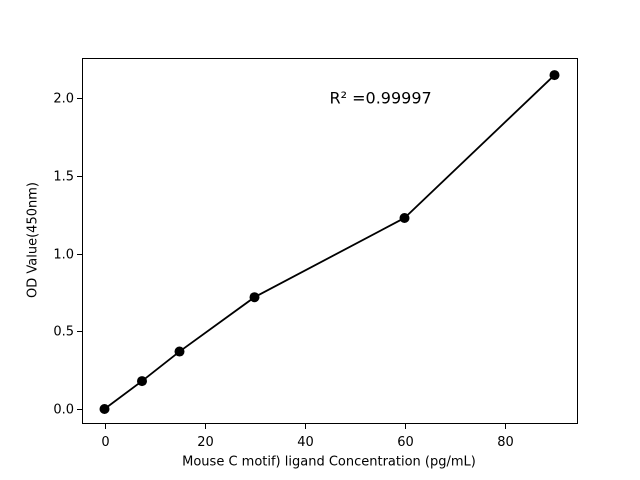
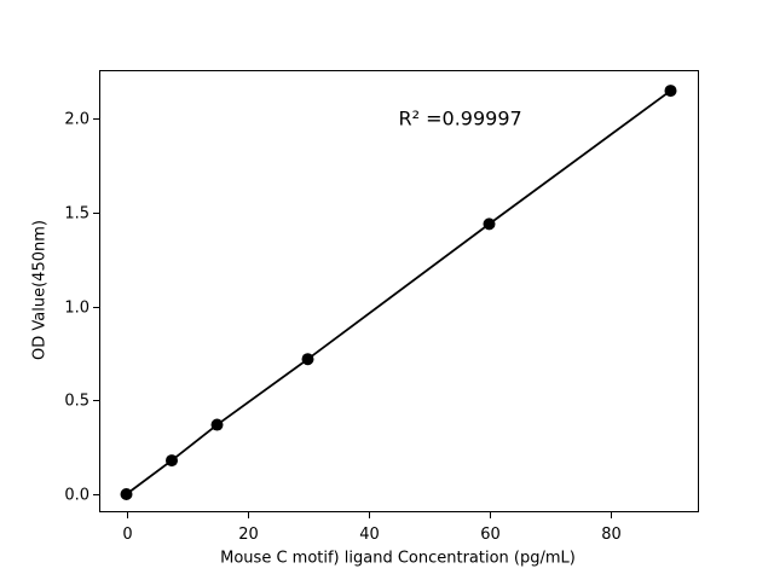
60: 1.23 -> 1.44
